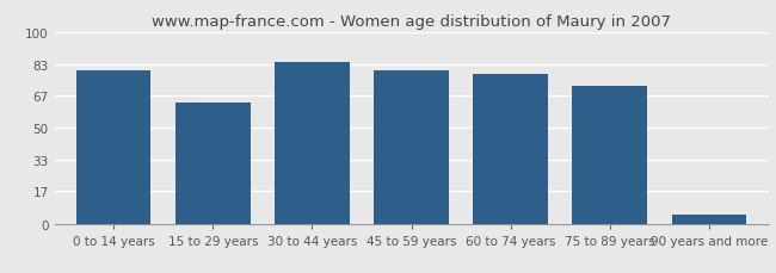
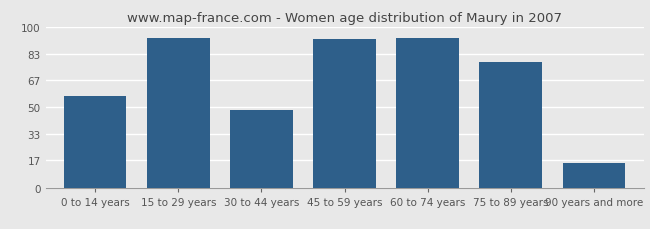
0 to 14 years: 80 -> 57
15 to 29 years: 63 -> 93
30 to 44 years: 84 -> 48
45 to 59 years: 80 -> 92
60 to 74 years: 78 -> 93
75 to 89 years: 72 -> 78
90 years and more: 5 -> 15
